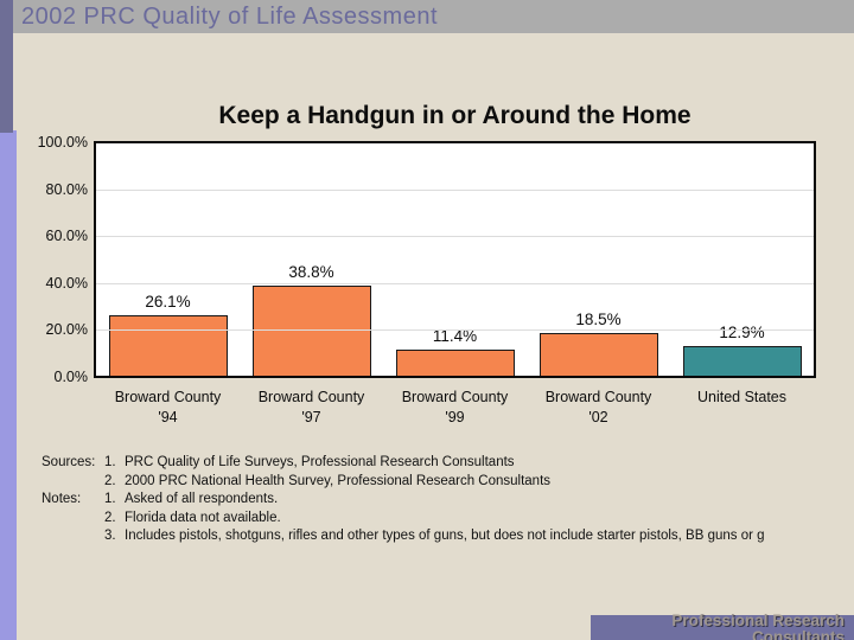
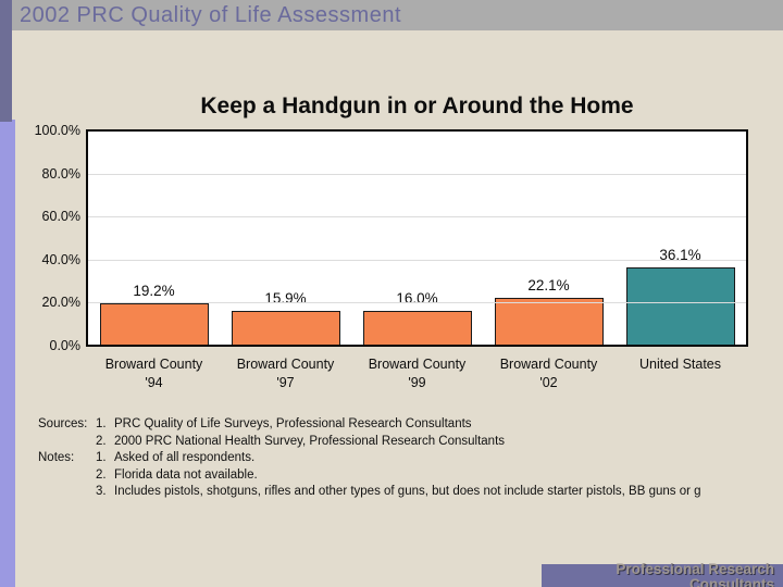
Broward County '94: 26.1% -> 19.2%
Broward County '97: 38.8% -> 15.9%
Broward County '99: 11.4% -> 16.0%
Broward County '02: 18.5% -> 22.1%
United States: 12.9% -> 36.1%
